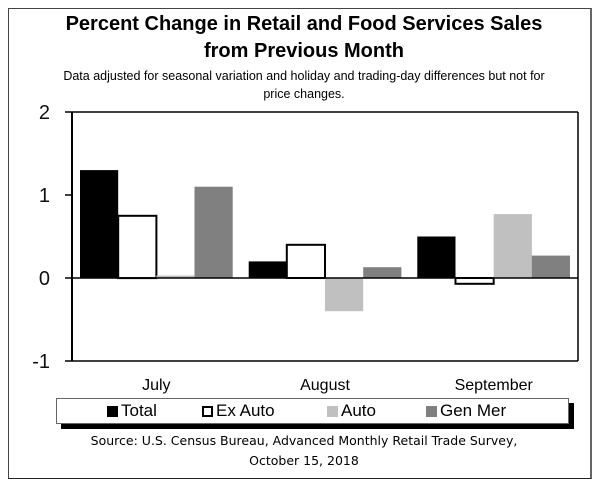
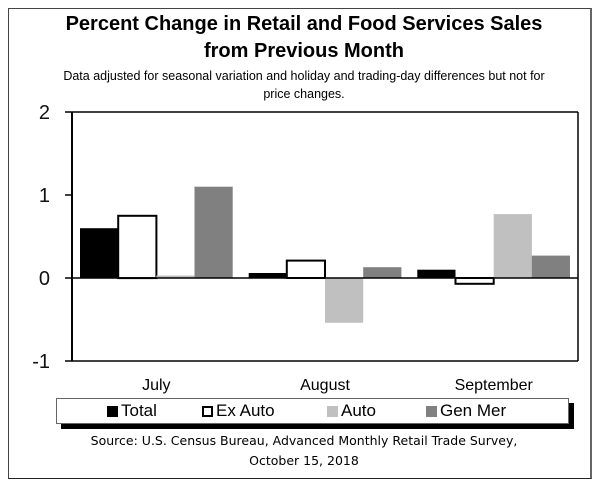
Total/July: 1.3 -> 0.6
Total/August: 0.2 -> 0.1
Ex Auto/August: 0.4 -> 0.2
Auto/August: -0.4 -> -0.5
Total/September: 0.5 -> 0.1
